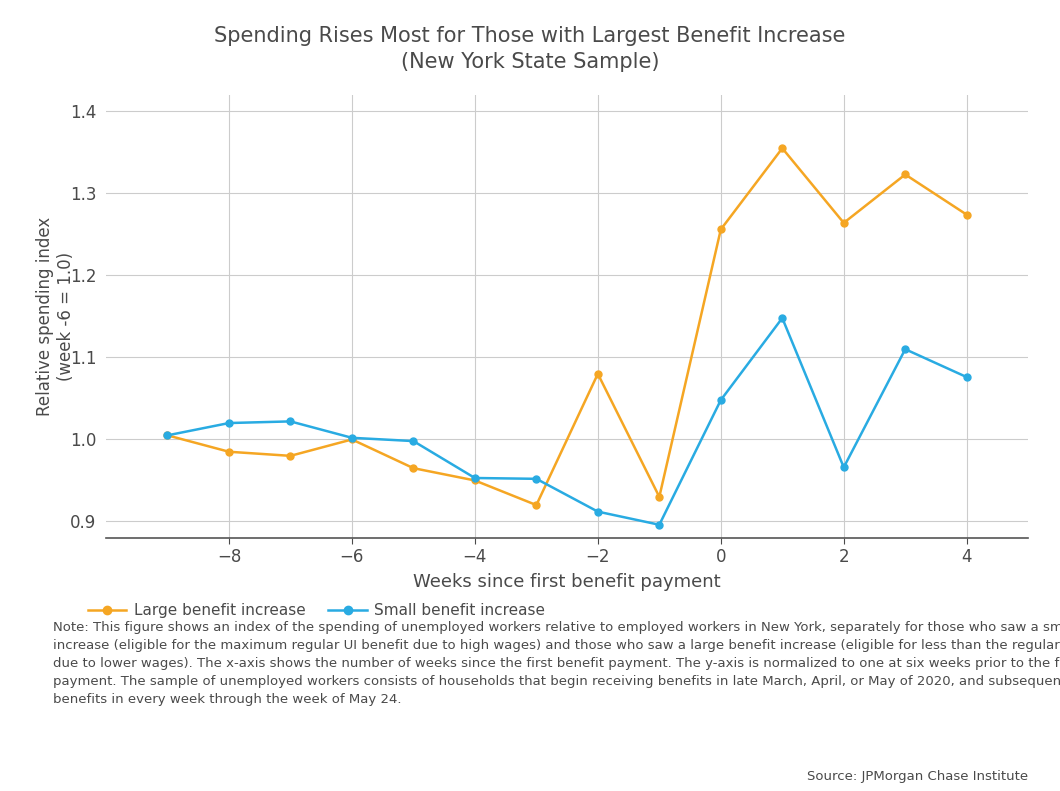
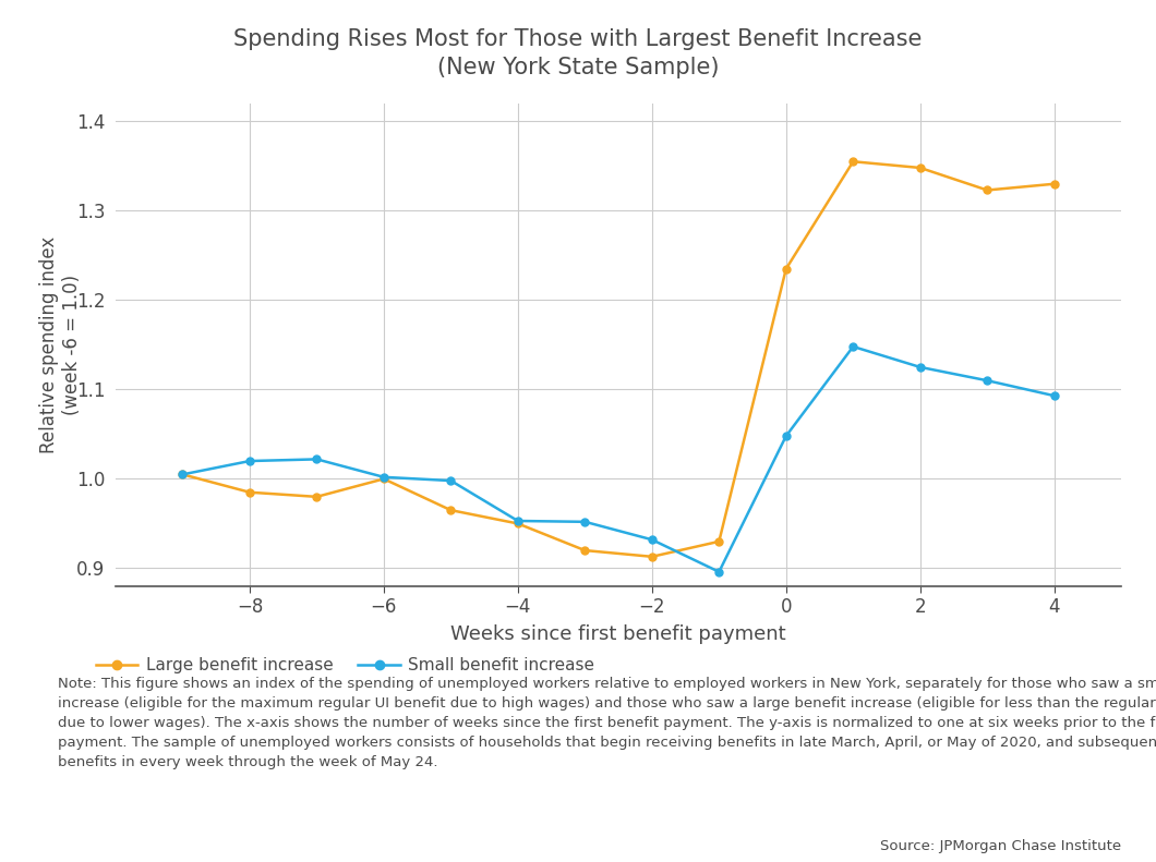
Large benefit increase/−2: 1.080 -> 0.913
Small benefit increase/−2: 0.912 -> 0.932
Large benefit increase/0: 1.256 -> 1.235
Large benefit increase/2: 1.264 -> 1.348
Small benefit increase/2: 0.966 -> 1.125
Large benefit increase/4: 1.274 -> 1.330
Small benefit increase/4: 1.076 -> 1.093
